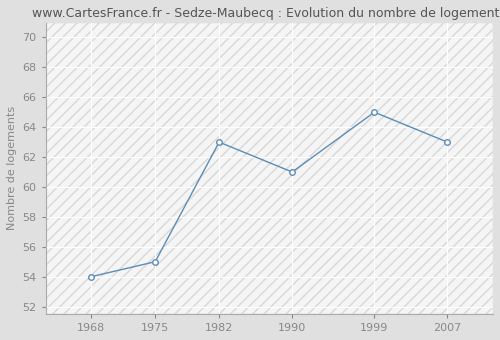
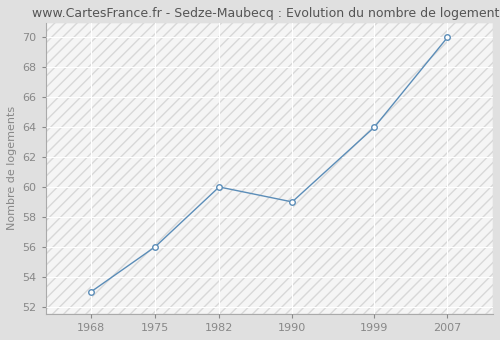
1968: 54 -> 53
1975: 55 -> 56
1982: 63 -> 60
1990: 61 -> 59
1999: 65 -> 64
2007: 63 -> 70
